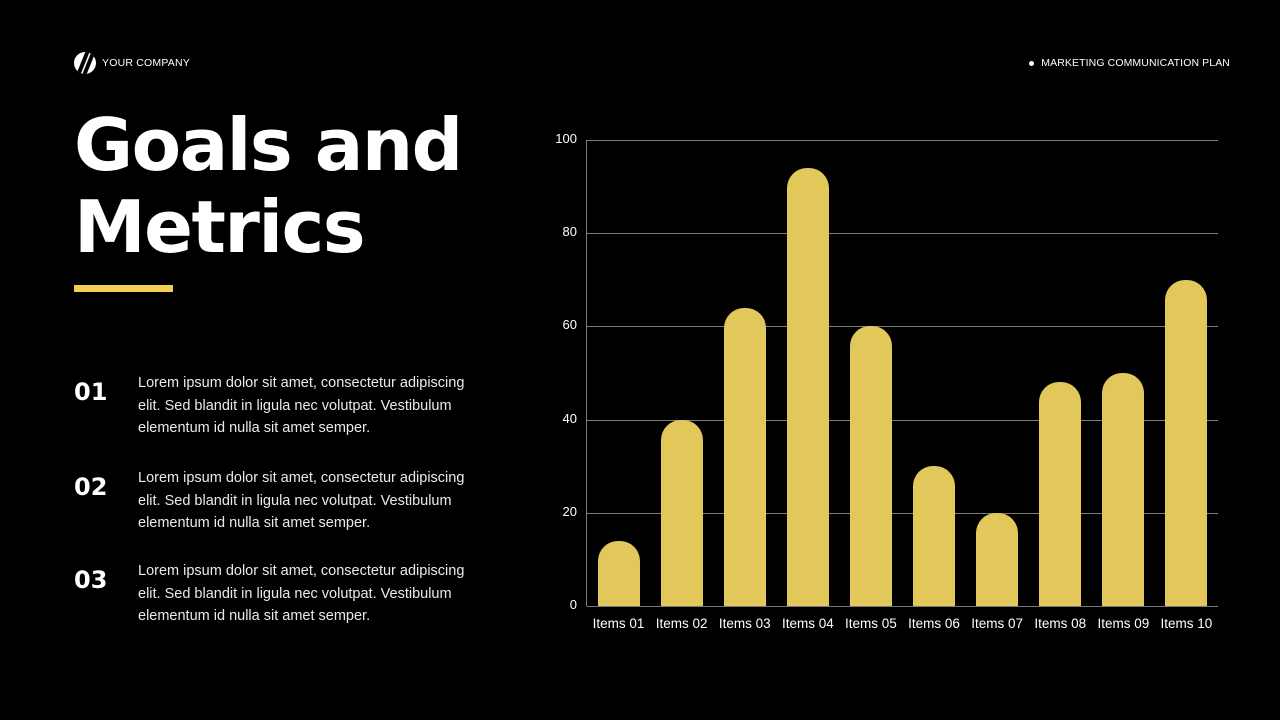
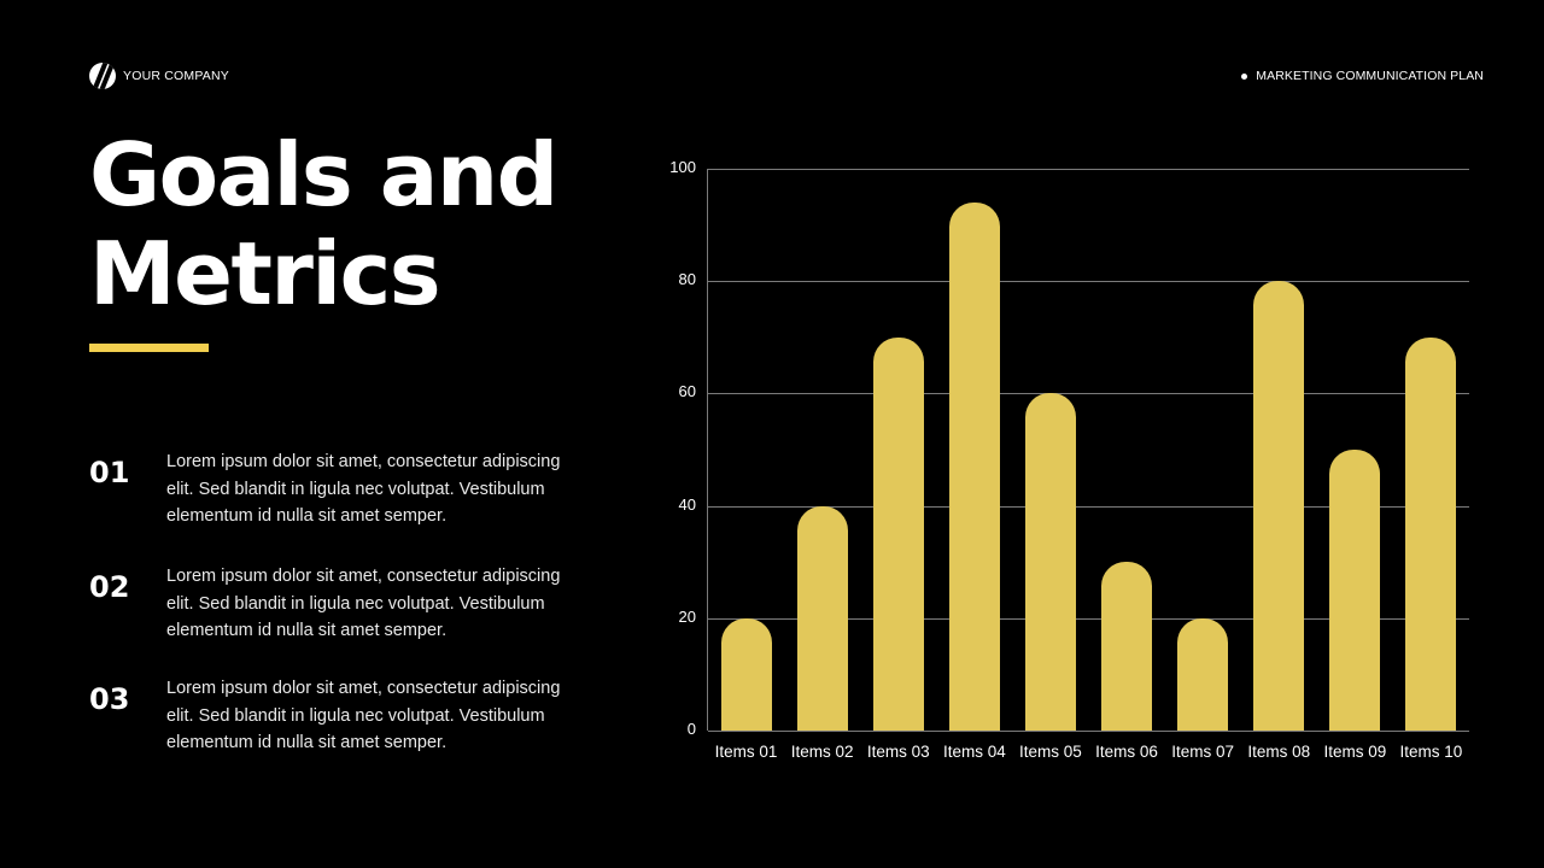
Items 01: 14 -> 20
Items 03: 64 -> 70
Items 08: 48 -> 80
